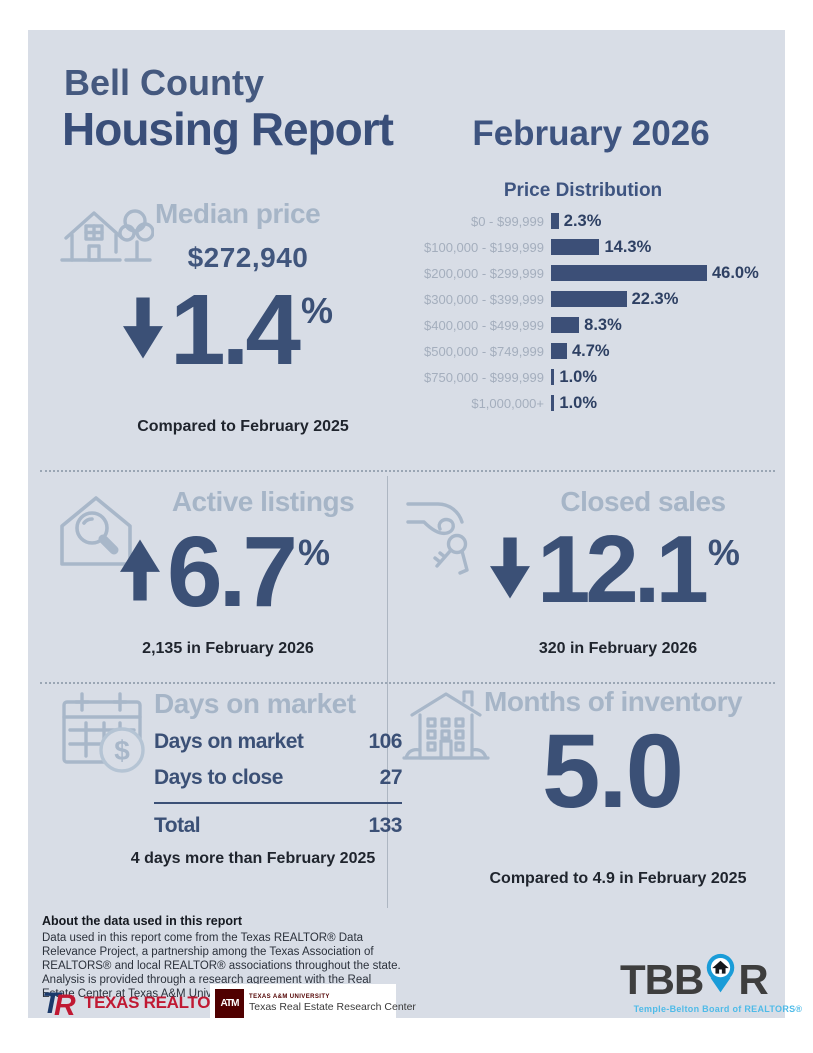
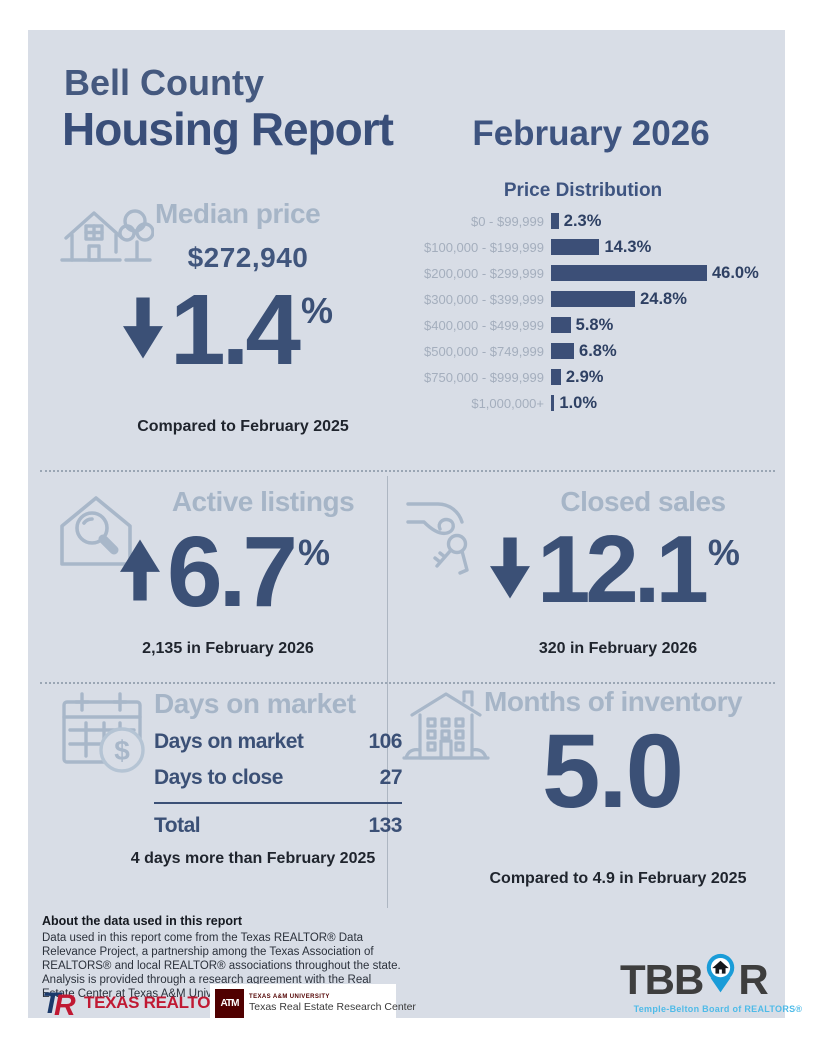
$300,000 - $399,999: 22.3% -> 24.8%
$400,000 - $499,999: 8.3% -> 5.8%
$500,000 - $749,999: 4.7% -> 6.8%
$750,000 - $999,999: 1.0% -> 2.9%
